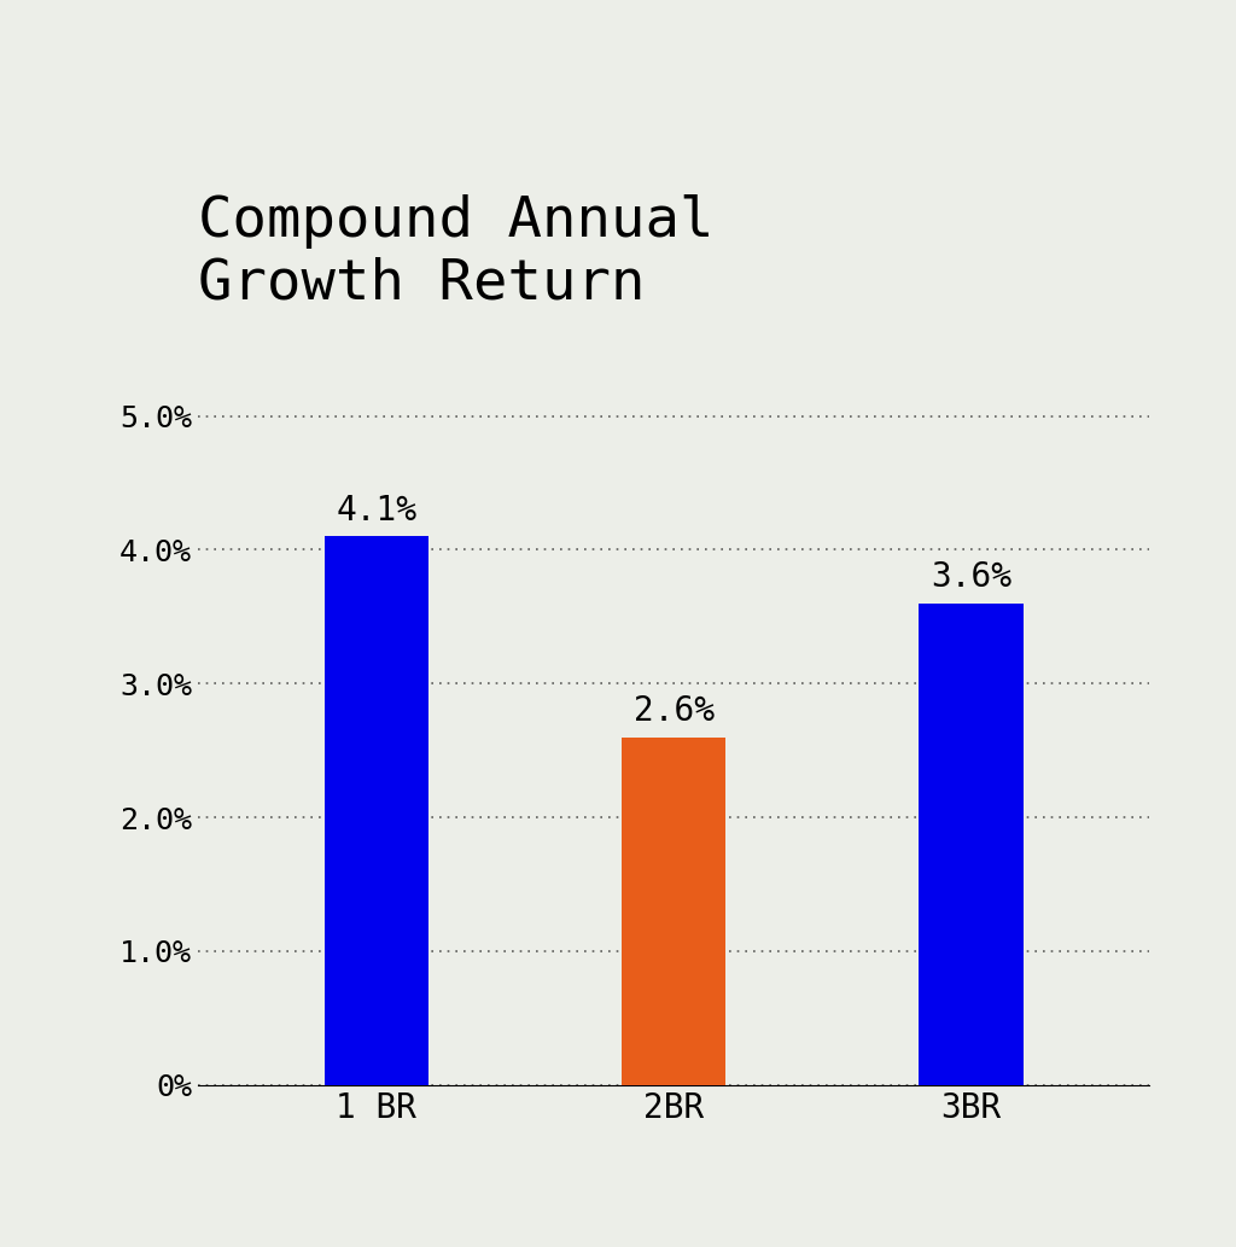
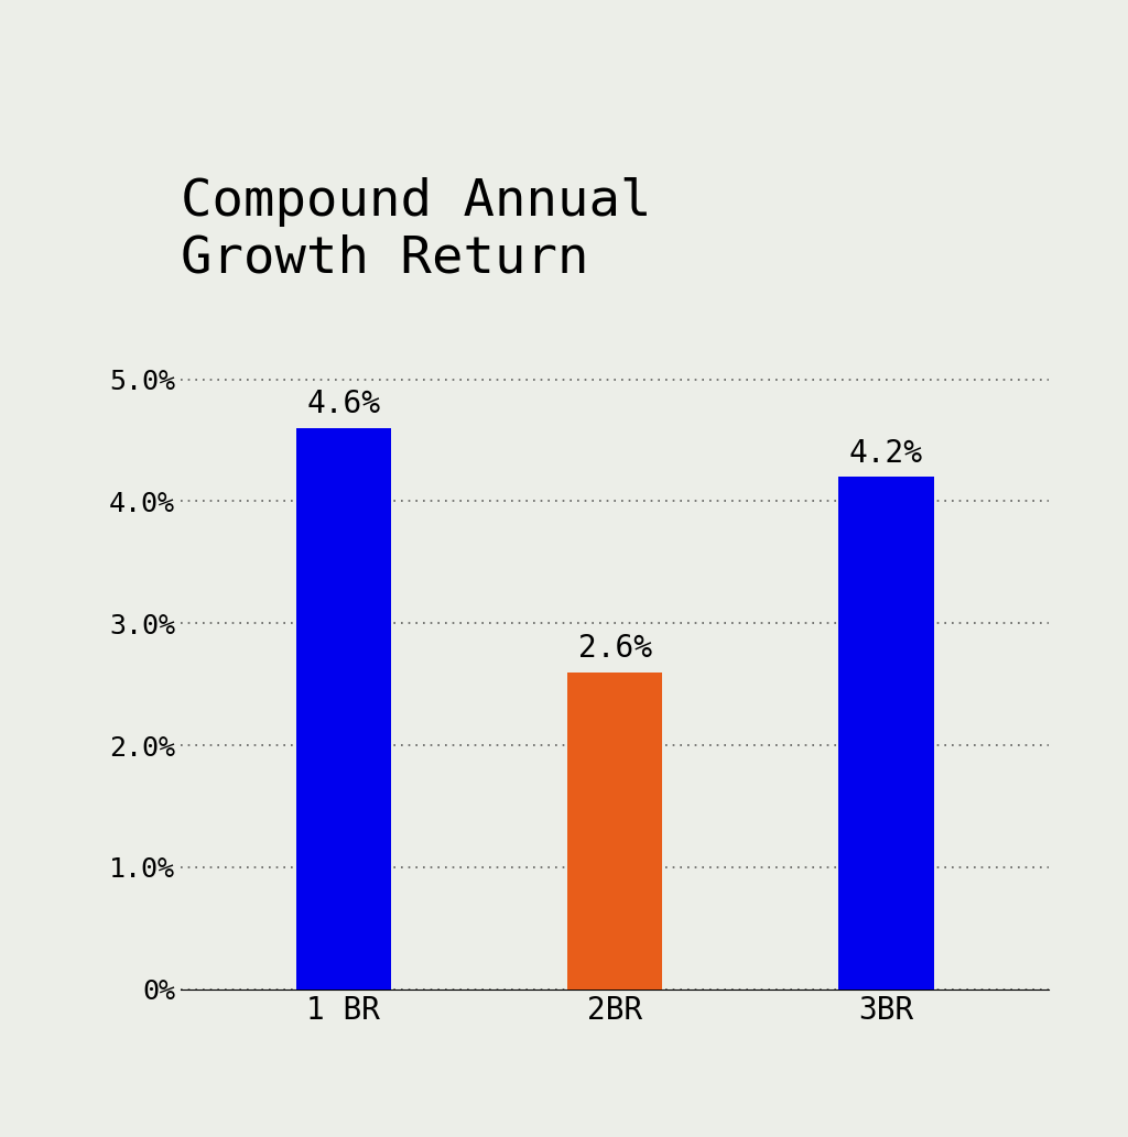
1 BR: 4.1% -> 4.6%
3BR: 3.6% -> 4.2%
